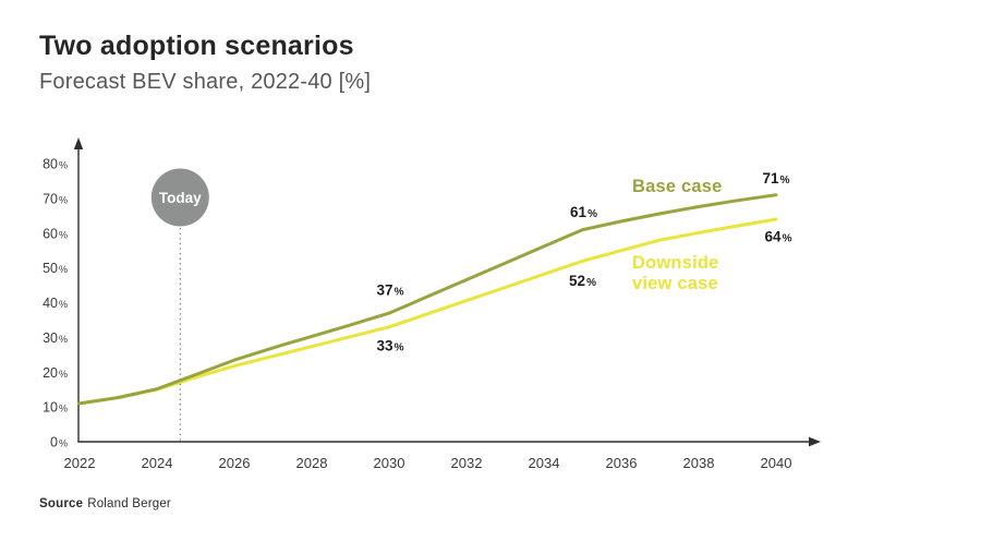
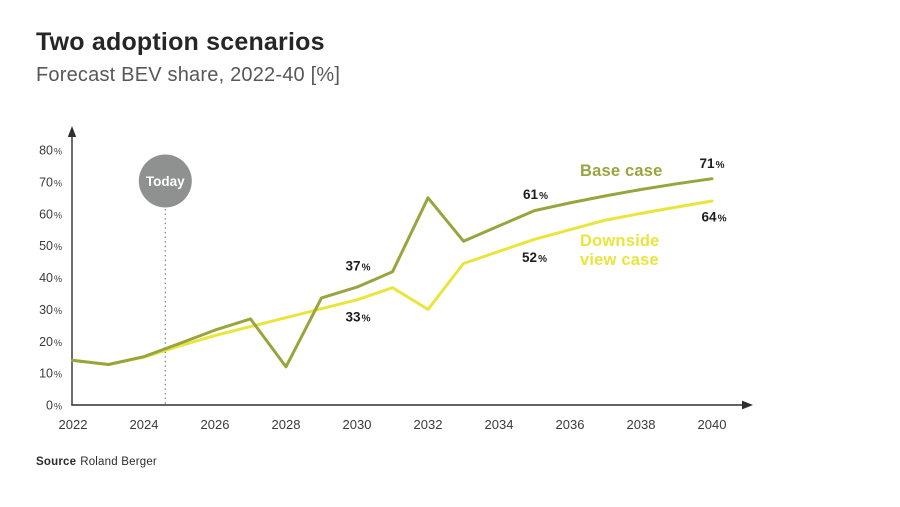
Base case/2022: 11 -> 14
Downside view case/2022: 11 -> 14
Base case/2028: 30 -> 12
Base case/2032: 47 -> 65
Downside view case/2032: 41 -> 30
